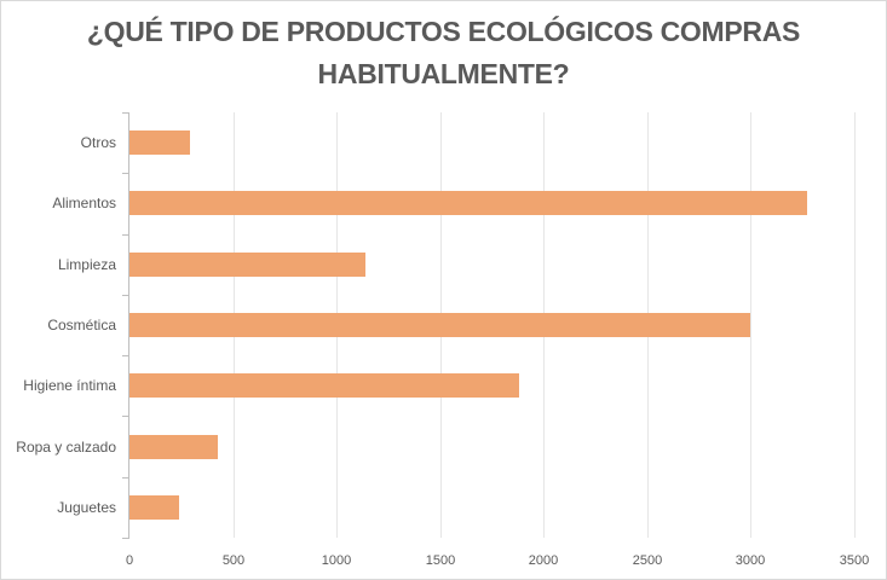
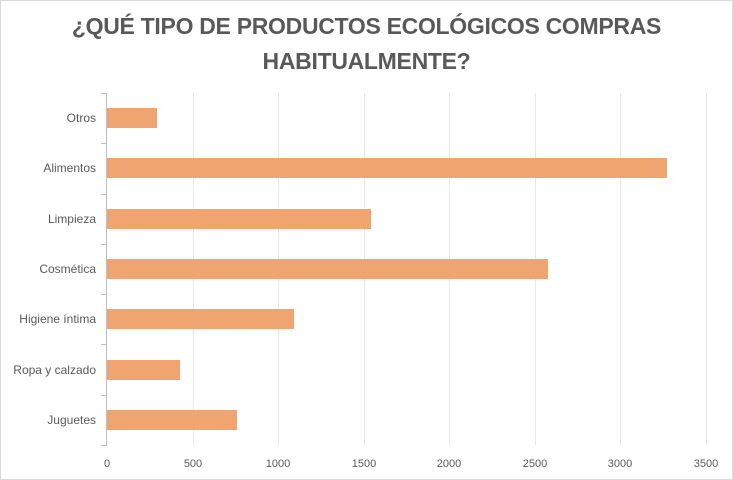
Limpieza: 1140 -> 1540
Cosmética: 3000 -> 2580
Higiene íntima: 1880 -> 1100
Juguetes: 240 -> 760
